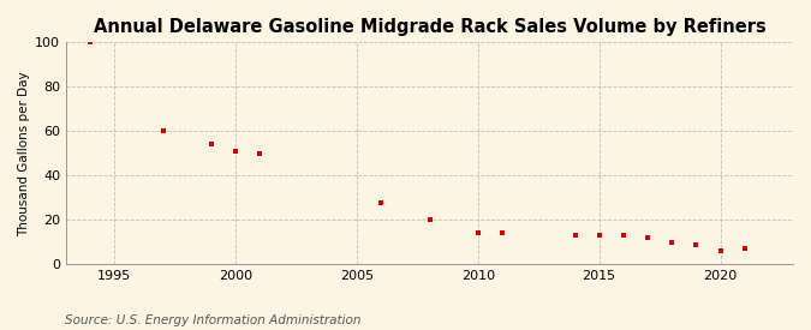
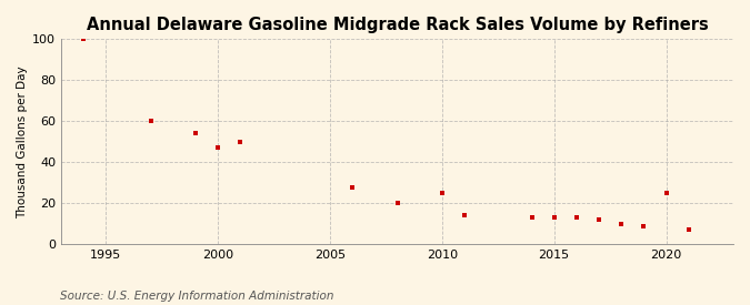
2000: 51 -> 47
2010: 14 -> 25
2020: 6 -> 25
